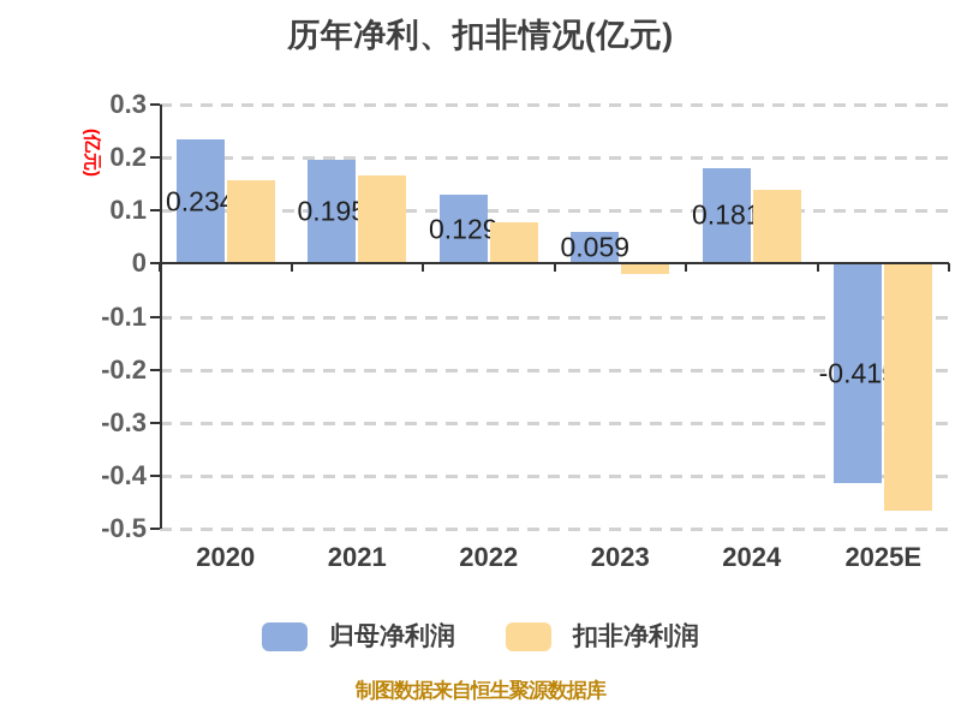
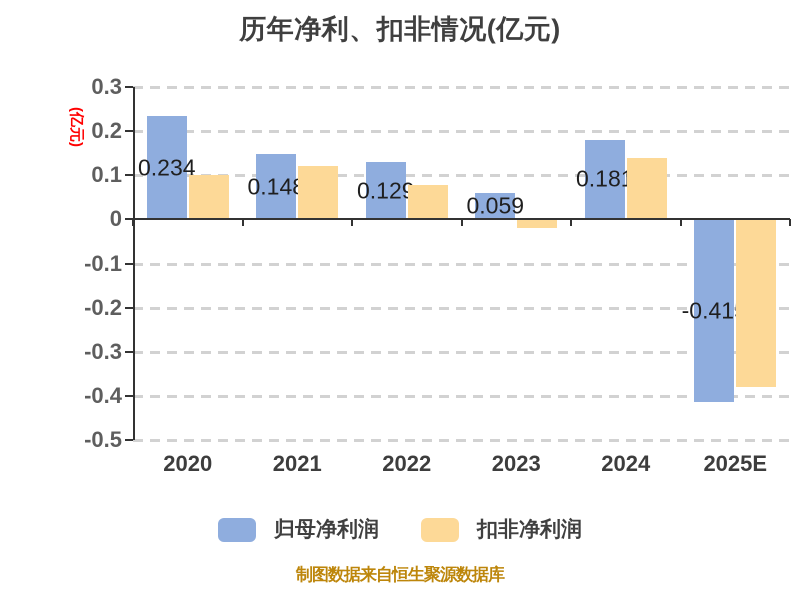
扣非净利润/2020: 0.16 -> 0.10
归母净利润/2021: 0.195 -> 0.148
扣非净利润/2021: 0.17 -> 0.12
扣非净利润/2025E: -0.47 -> -0.38
